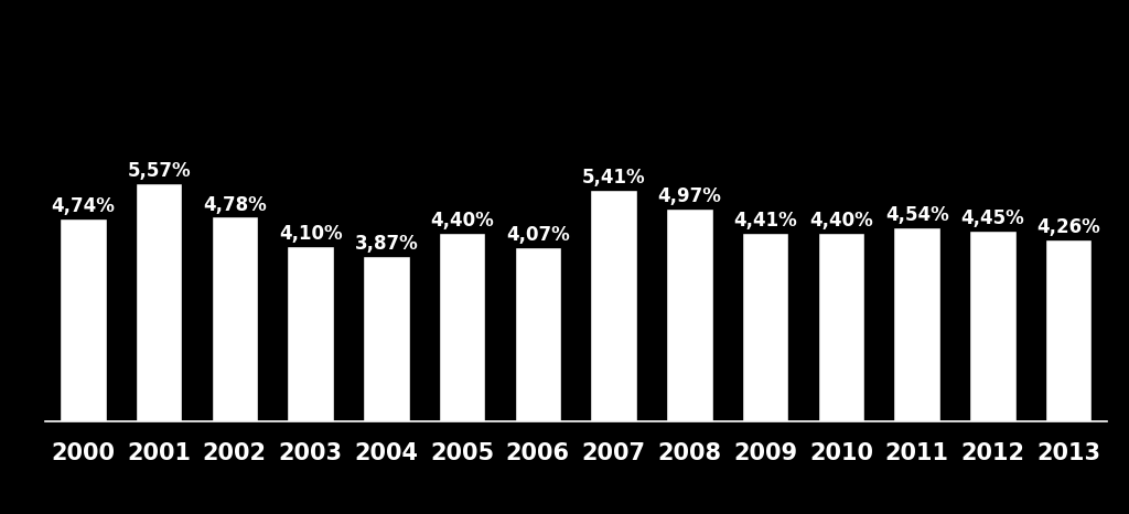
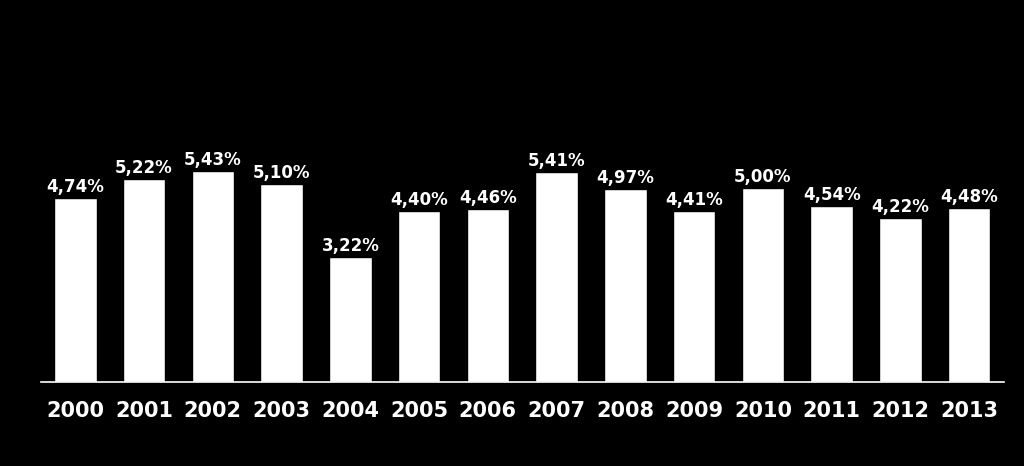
2001: 5,57% -> 5,22%
2002: 4,78% -> 5,43%
2003: 4,10% -> 5,10%
2004: 3,87% -> 3,22%
2006: 4,07% -> 4,46%
2010: 4,40% -> 5,00%
2012: 4,45% -> 4,22%
2013: 4,26% -> 4,48%
